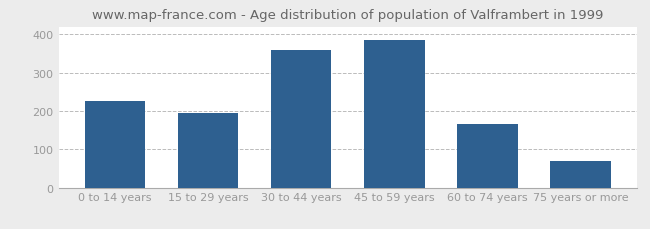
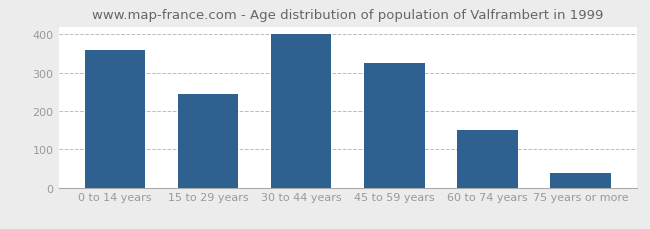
0 to 14 years: 225 -> 360
15 to 29 years: 195 -> 243
30 to 44 years: 360 -> 400
45 to 59 years: 385 -> 326
60 to 74 years: 165 -> 149
75 years or more: 70 -> 38
